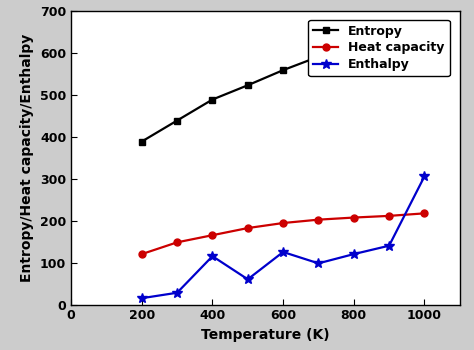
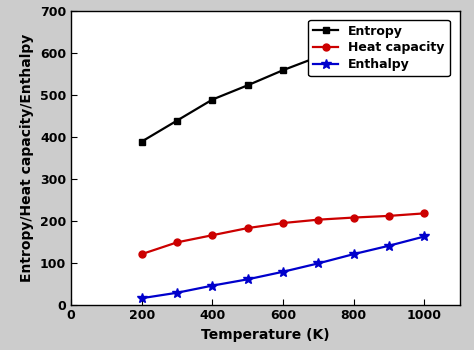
Enthalpy/400: 115 -> 45
Enthalpy/600: 125 -> 78
Enthalpy/1000: 305 -> 162
